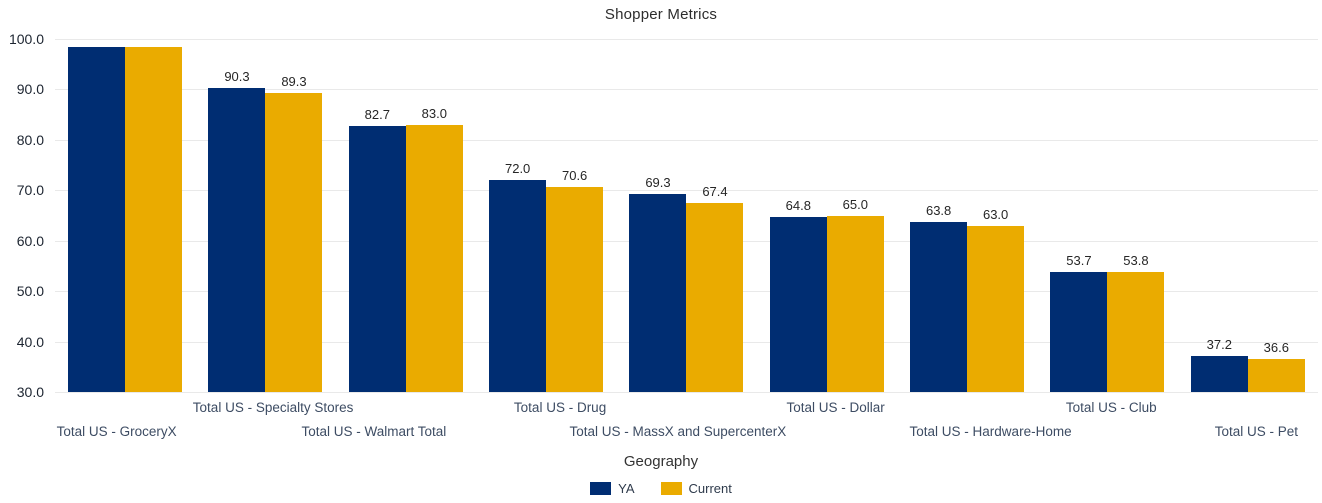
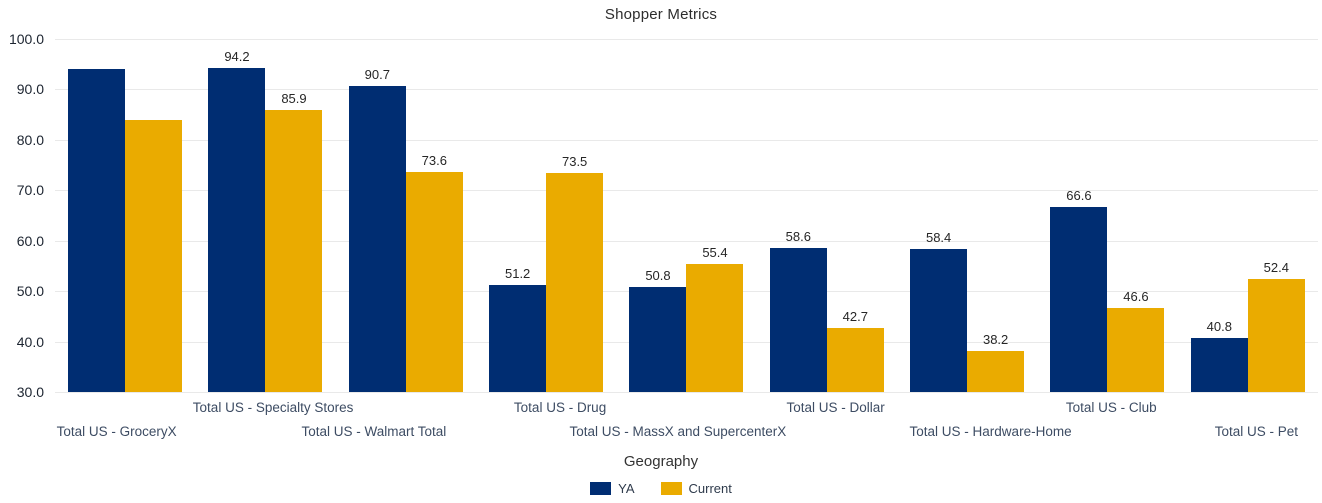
YA/Total US - GroceryX: 98 -> 94
Current/Total US - GroceryX: 98 -> 84
YA/Total US - Specialty Stores: 90.3 -> 94.2
Current/Total US - Specialty Stores: 89.3 -> 85.9
YA/Total US - Walmart Total: 82.7 -> 90.7
Current/Total US - Walmart Total: 83.0 -> 73.6
YA/Total US - Drug: 72.0 -> 51.2
Current/Total US - Drug: 70.6 -> 73.5
YA/Total US - MassX and SupercenterX: 69.3 -> 50.8
Current/Total US - MassX and SupercenterX: 67.4 -> 55.4
YA/Total US - Dollar: 64.8 -> 58.6
Current/Total US - Dollar: 65.0 -> 42.7
YA/Total US - Hardware-Home: 63.8 -> 58.4
Current/Total US - Hardware-Home: 63.0 -> 38.2
YA/Total US - Club: 53.7 -> 66.6
Current/Total US - Club: 53.8 -> 46.6
YA/Total US - Pet: 37.2 -> 40.8
Current/Total US - Pet: 36.6 -> 52.4
